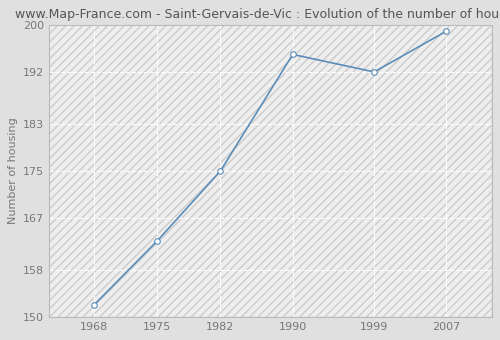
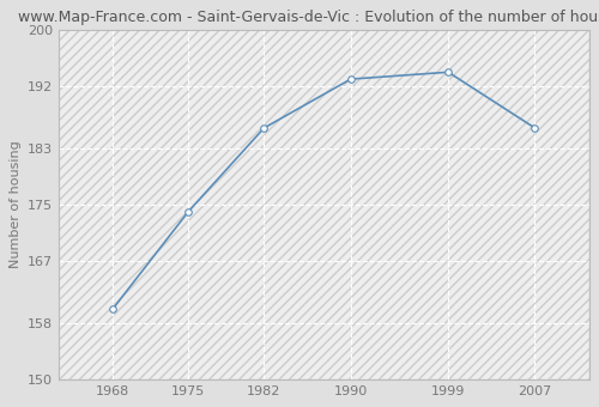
1968: 152 -> 160
1975: 163 -> 174
1982: 175 -> 186
1990: 195 -> 193
1999: 192 -> 194
2007: 199 -> 186
